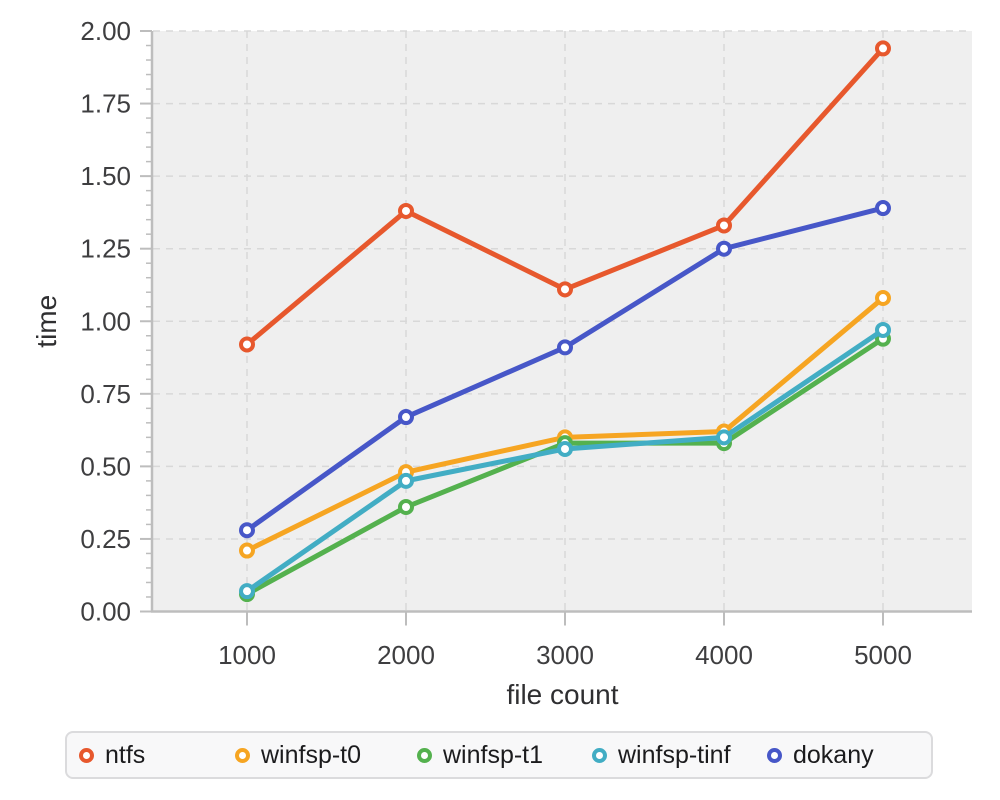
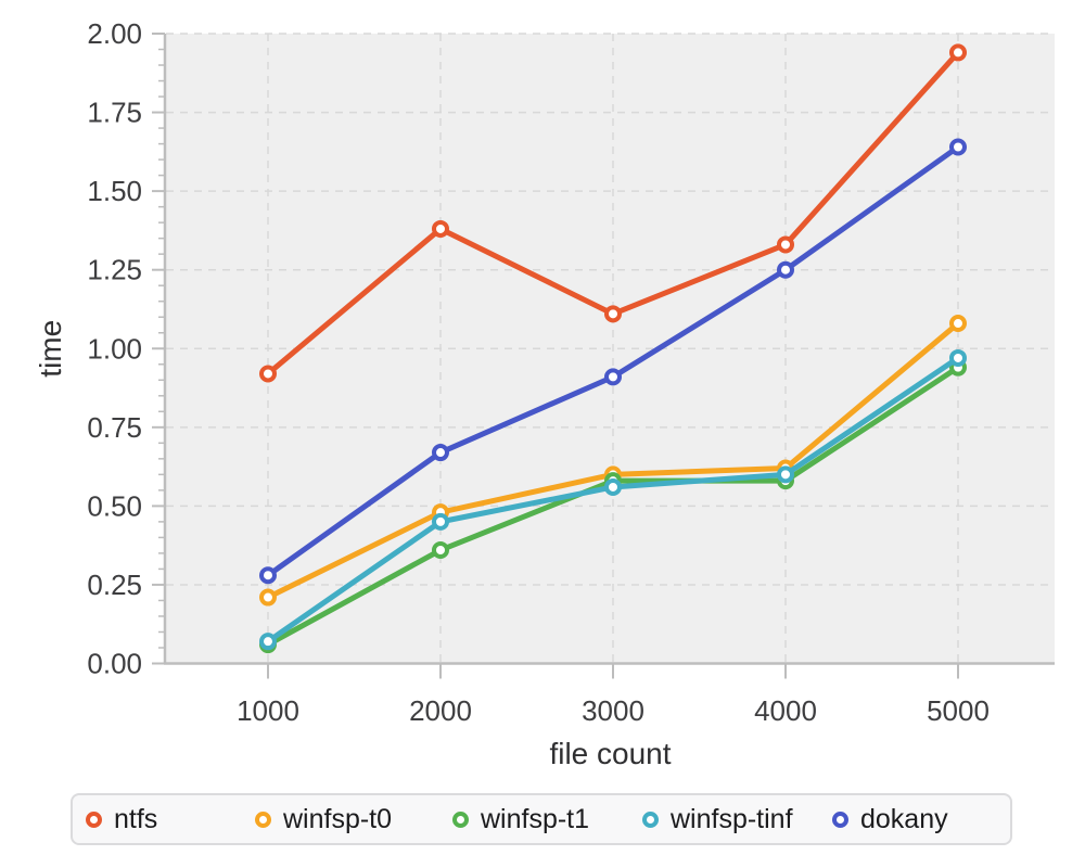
dokany/5000: 1.39 -> 1.64
